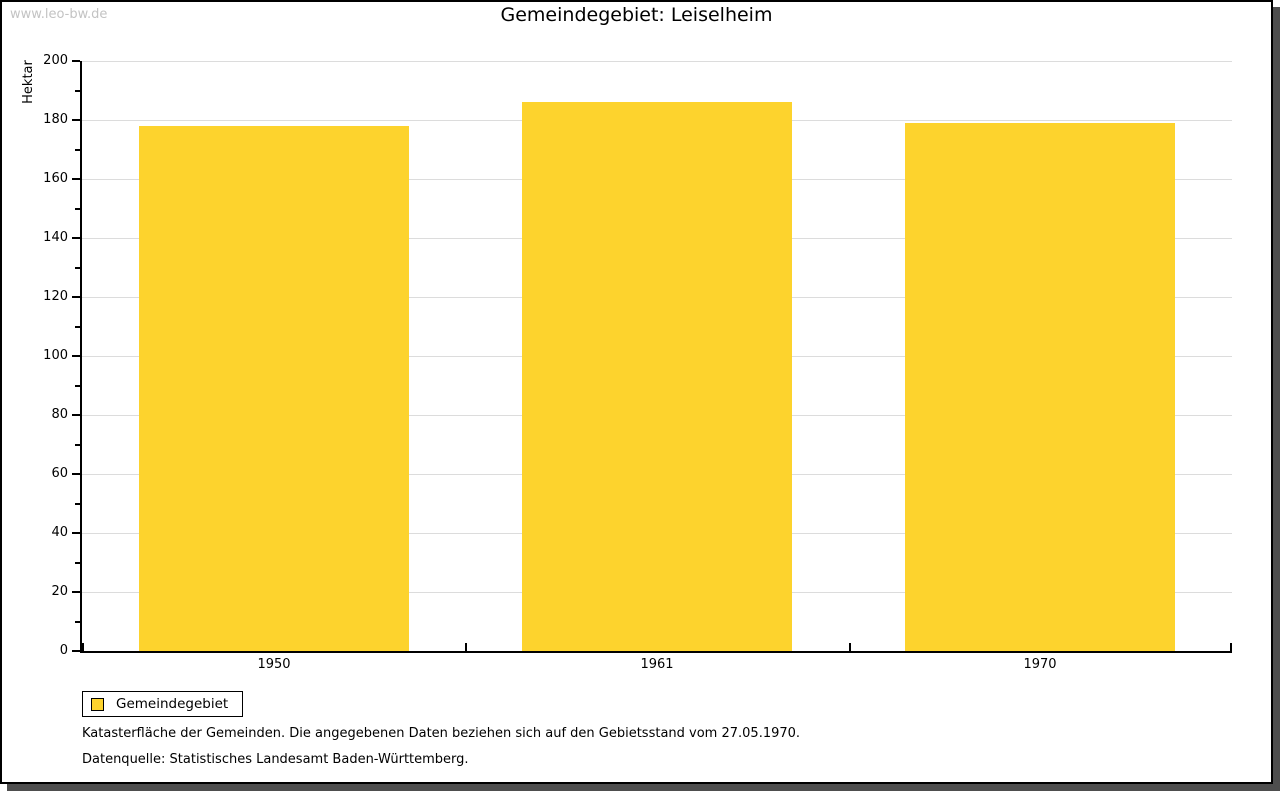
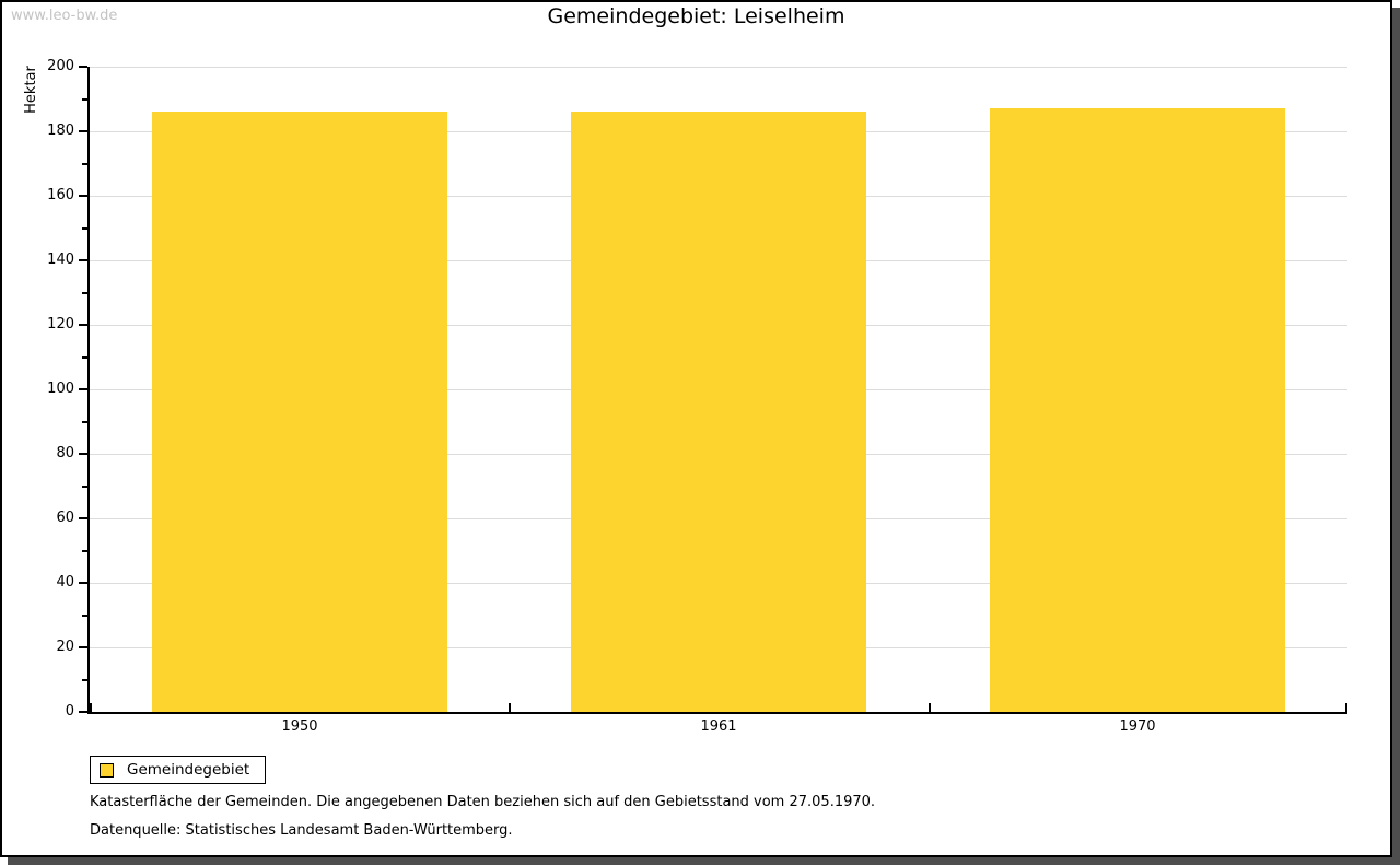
1950: 178 -> 186
1970: 179 -> 187
